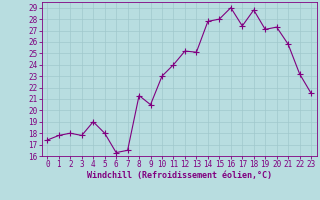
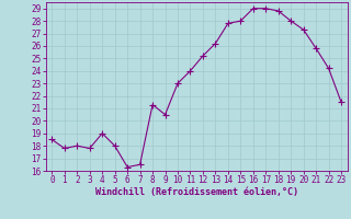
0: 17.4 -> 18.5
13: 25.1 -> 26.2
17: 27.4 -> 29.0
19: 27.1 -> 28.0
22: 23.2 -> 24.2
